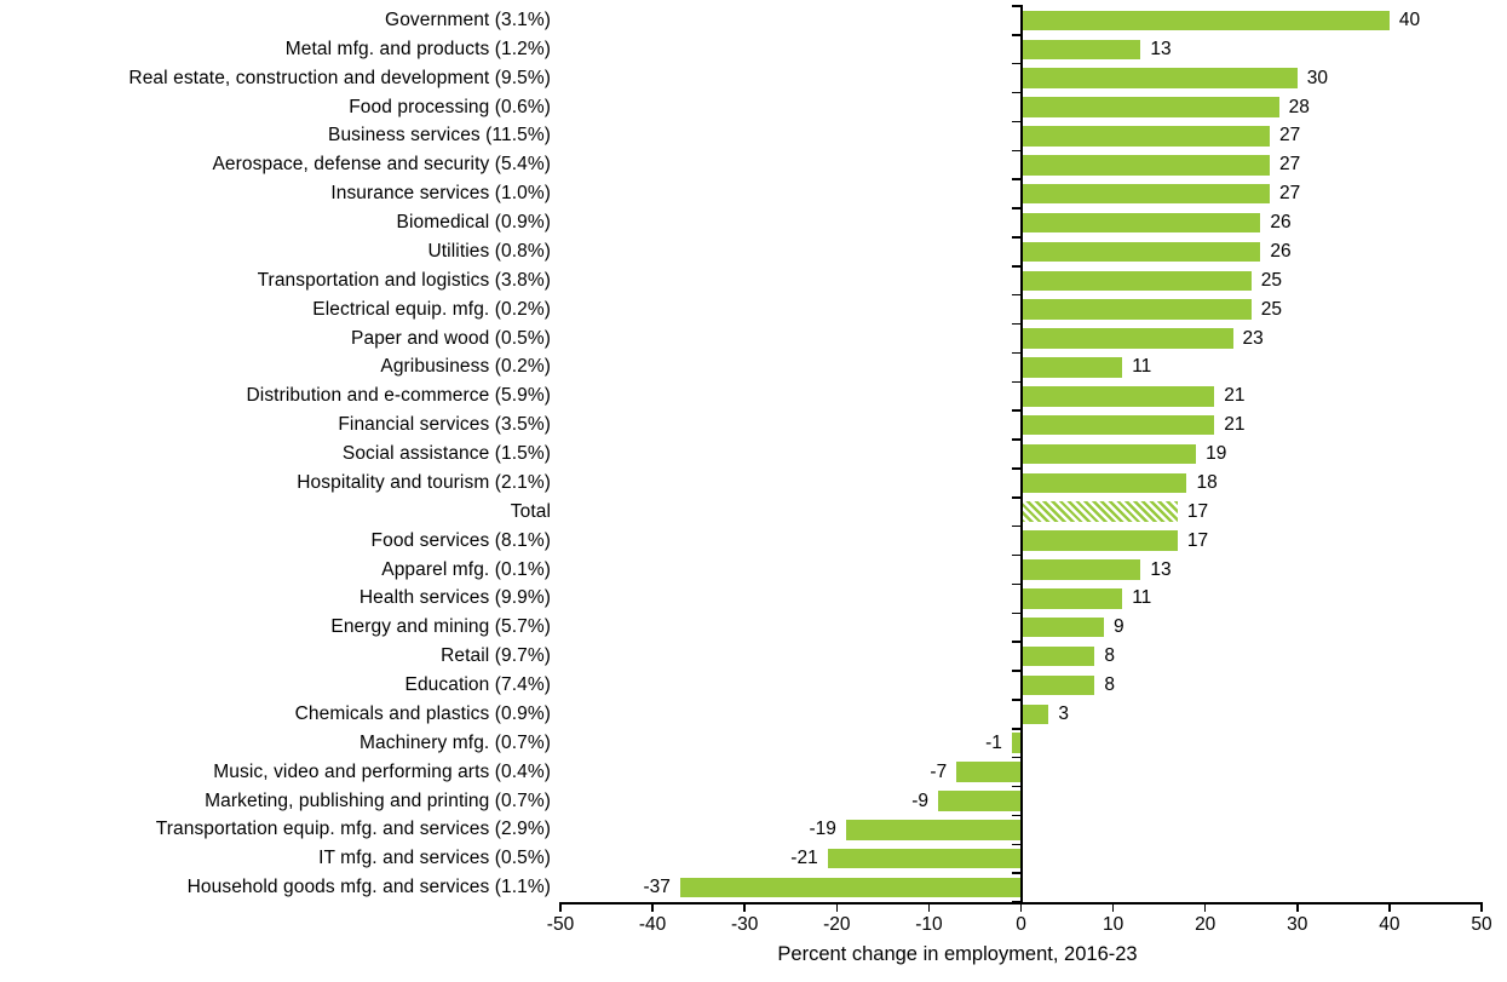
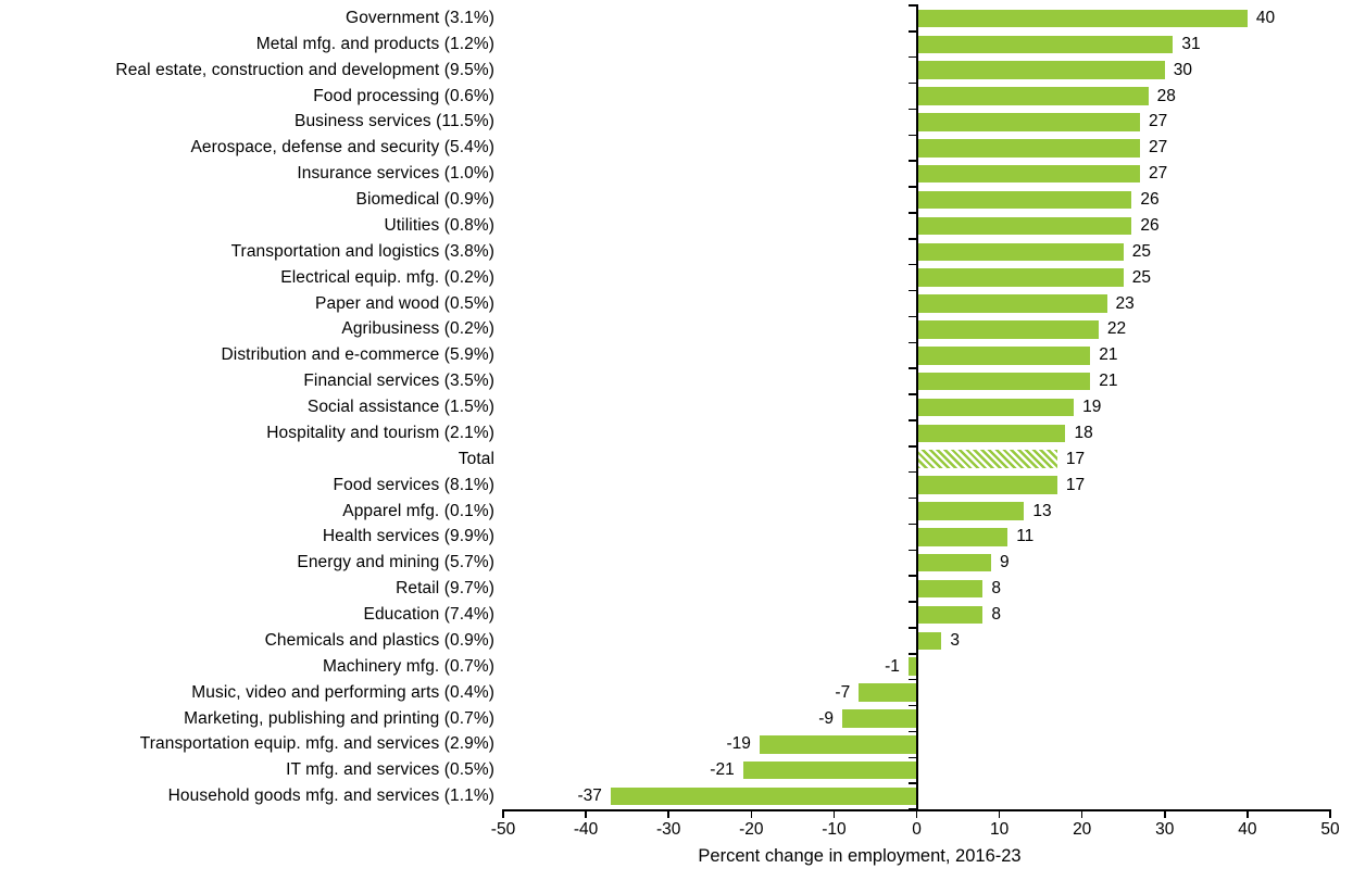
Metal mfg. and products (1.2%): 13 -> 31
Agribusiness (0.2%): 11 -> 22
